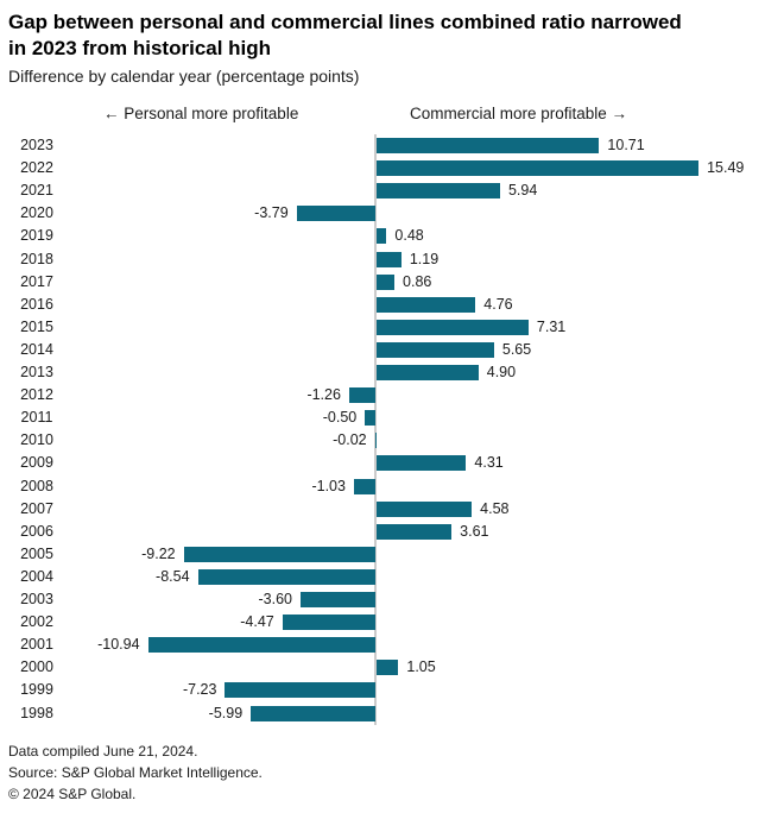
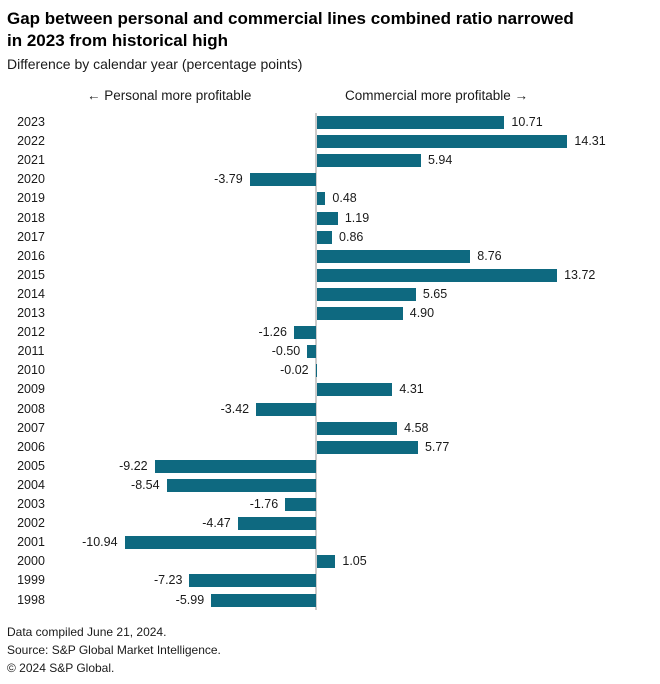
2022: 15.49 -> 14.31
2016: 4.76 -> 8.76
2015: 7.31 -> 13.72
2008: -1.03 -> -3.42
2006: 3.61 -> 5.77
2003: -3.60 -> -1.76
